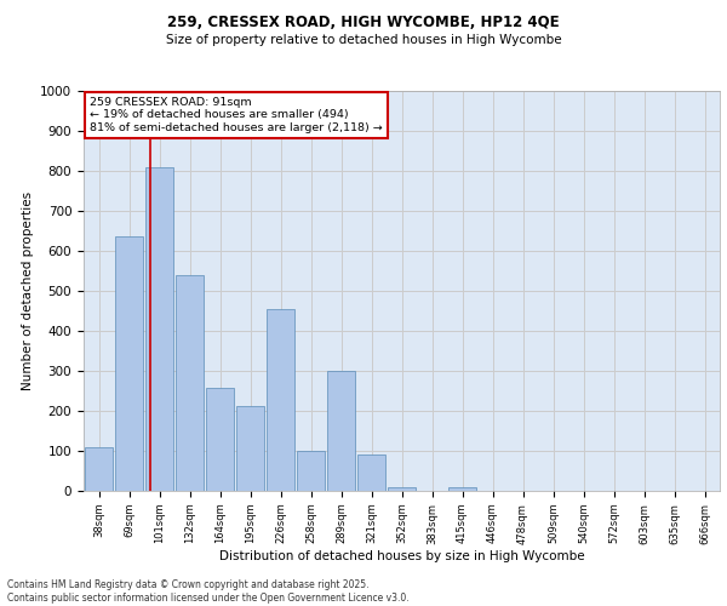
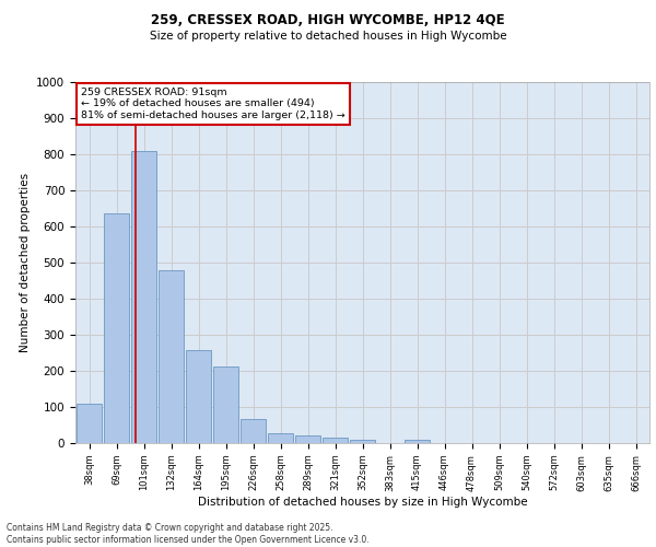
132sqm: 540 -> 480
226sqm: 455 -> 66
258sqm: 100 -> 28
289sqm: 300 -> 22
321sqm: 90 -> 14
